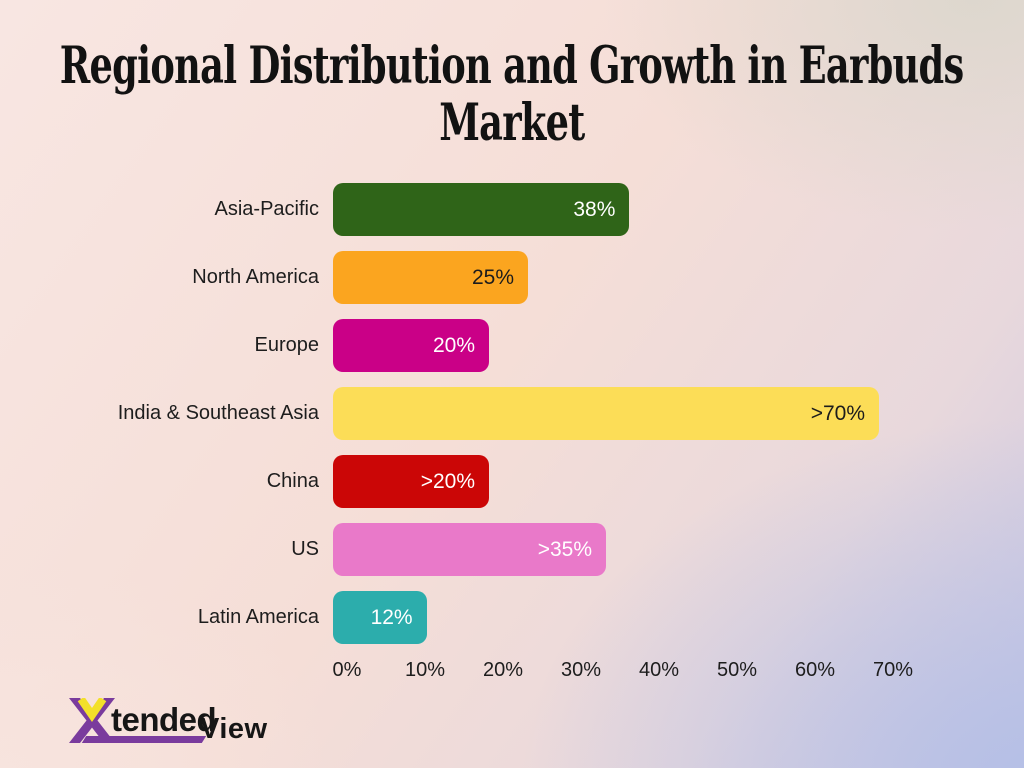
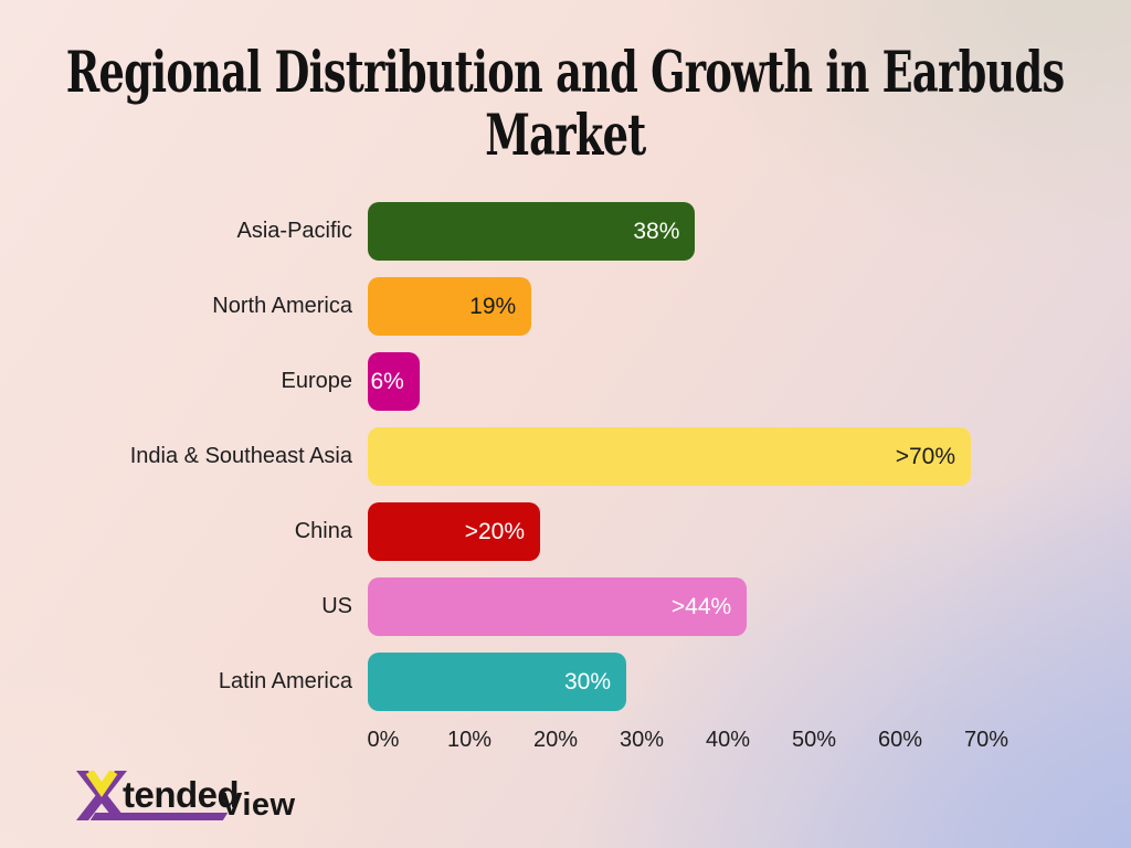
North America: 25% -> 19%
Europe: 20% -> 6%
US: 35 -> 44
Latin America: 12% -> 30%
